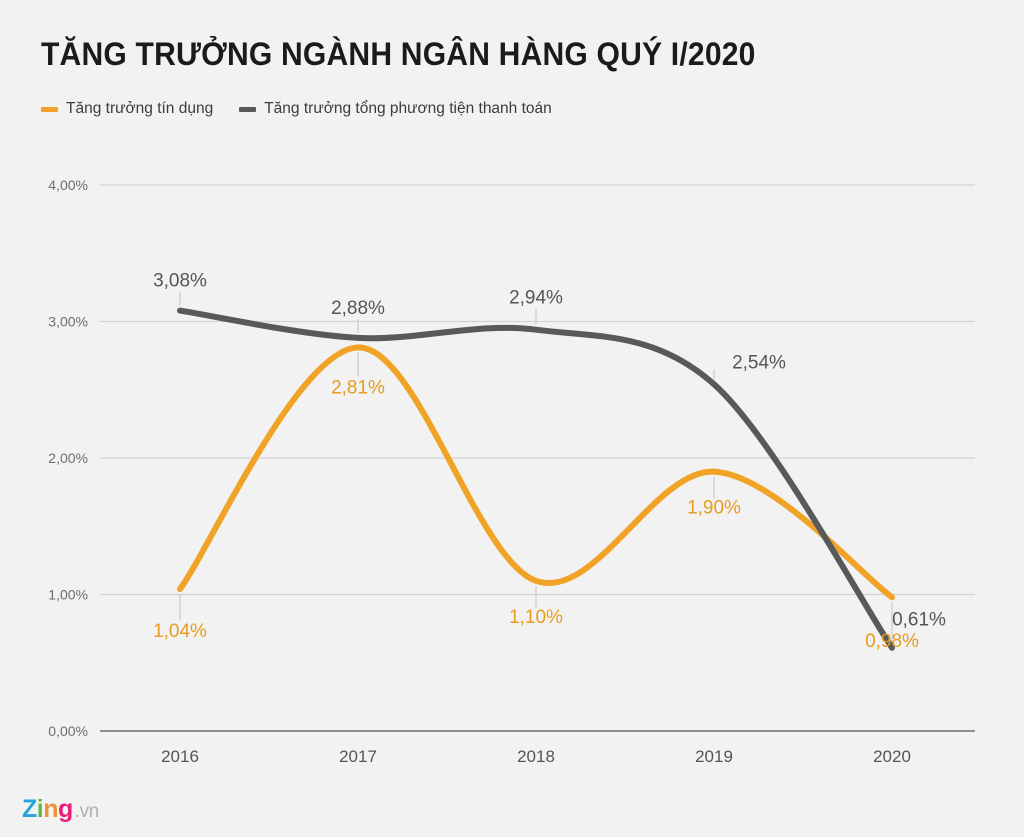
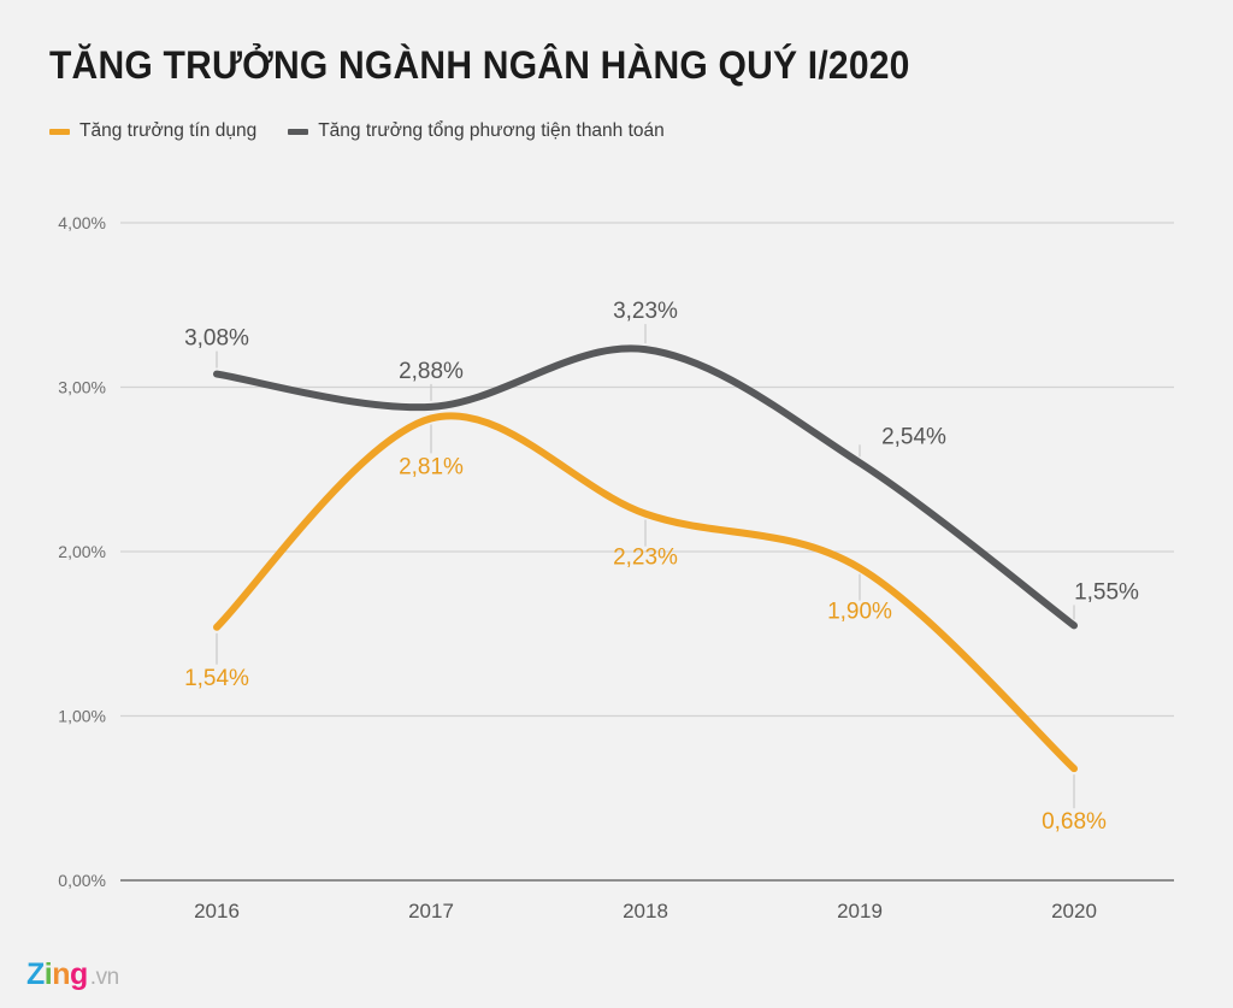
Tăng trưởng tín dụng/2016: 1,04% -> 1,54%
Tăng trưởng tín dụng/2018: 1,10% -> 2,23%
Tăng trưởng tổng phương tiện thanh toán/2018: 2,94% -> 3,23%
Tăng trưởng tín dụng/2020: 0,98% -> 0,68%
Tăng trưởng tổng phương tiện thanh toán/2020: 0,61% -> 1,55%
